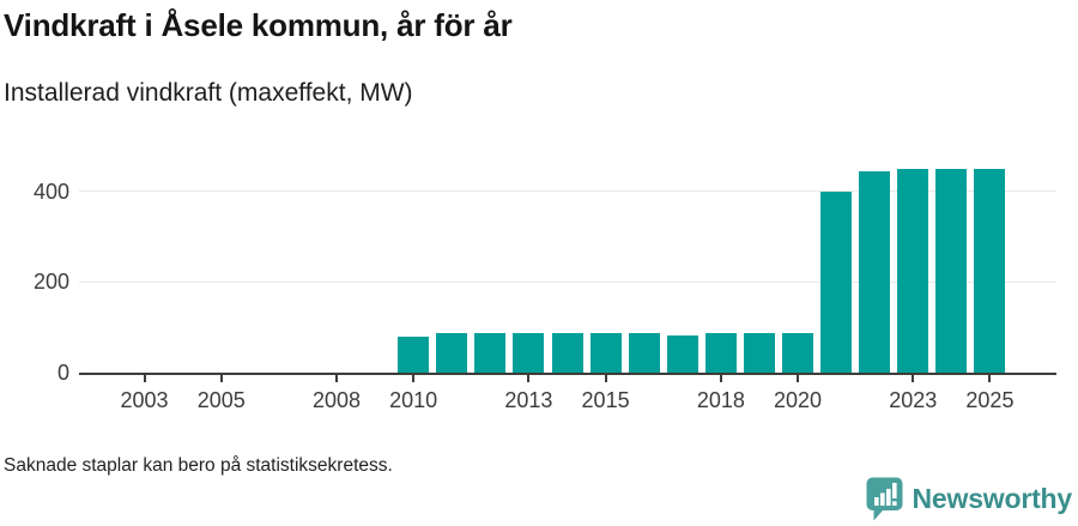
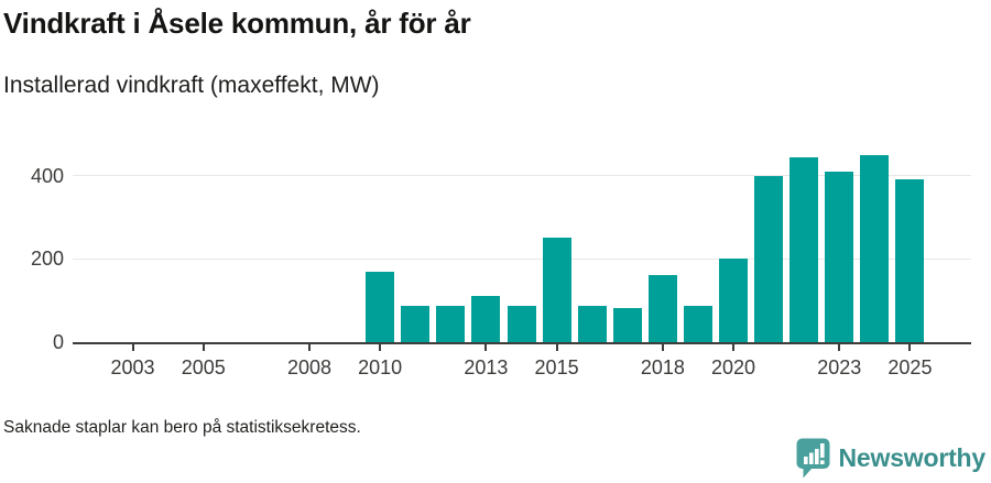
2010: 80 -> 170
2013: 90 -> 110
2015: 90 -> 250
2018: 90 -> 160
2020: 90 -> 200
2023: 450 -> 410
2025: 450 -> 390
